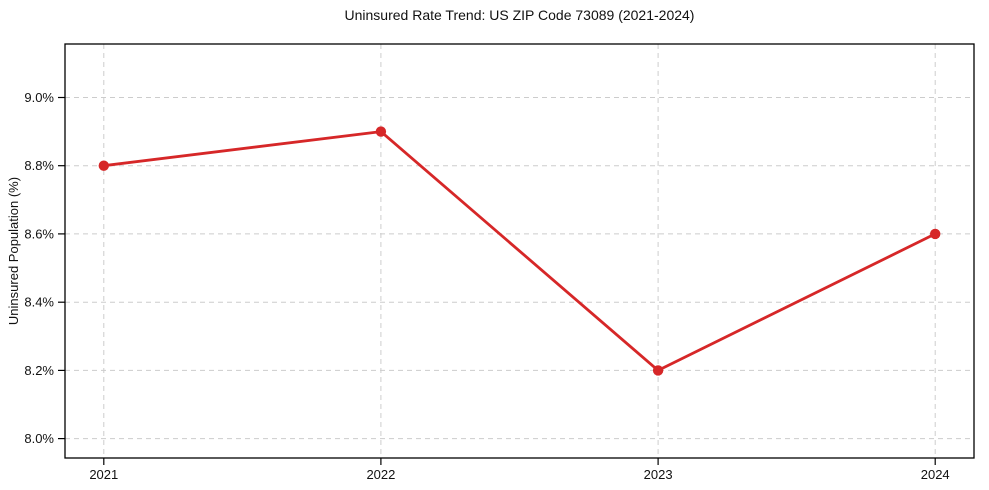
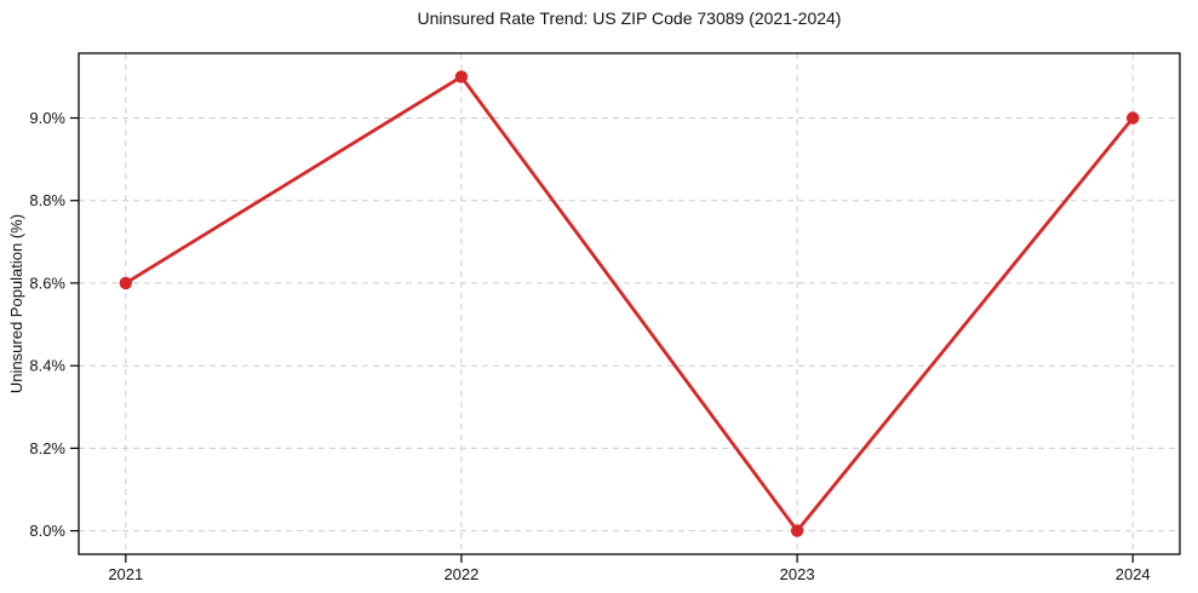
2021: 8.8% -> 8.6%
2022: 8.9% -> 9.1%
2023: 8.2% -> 8.0%
2024: 8.6% -> 9.0%
